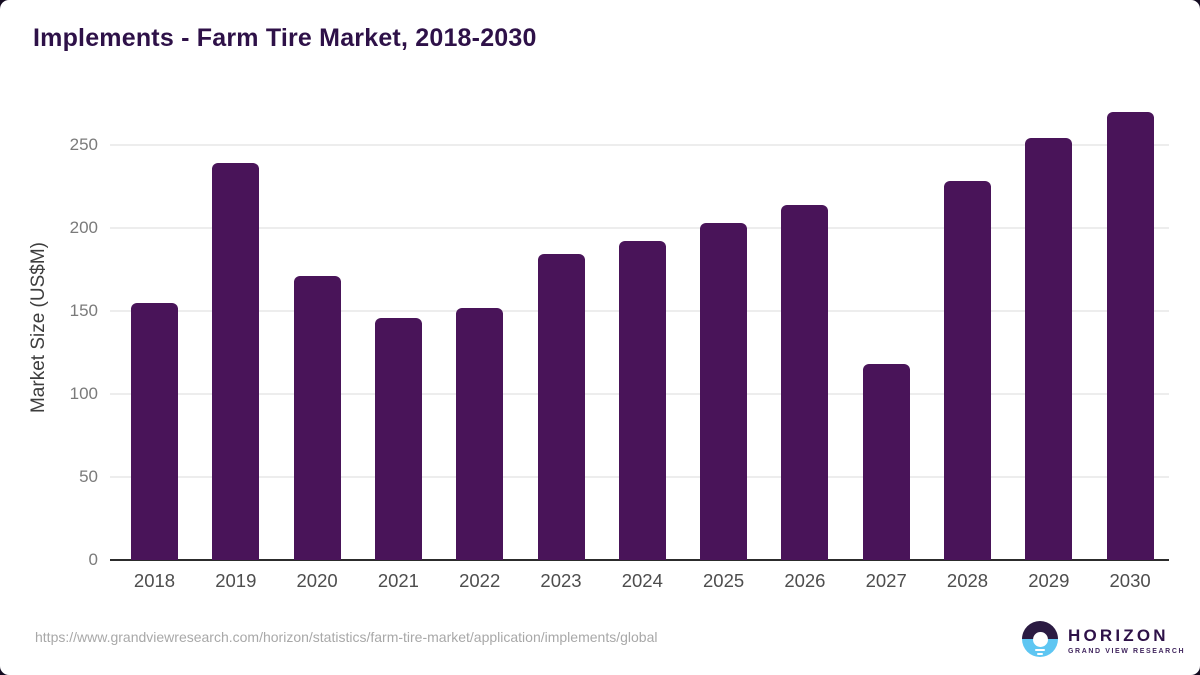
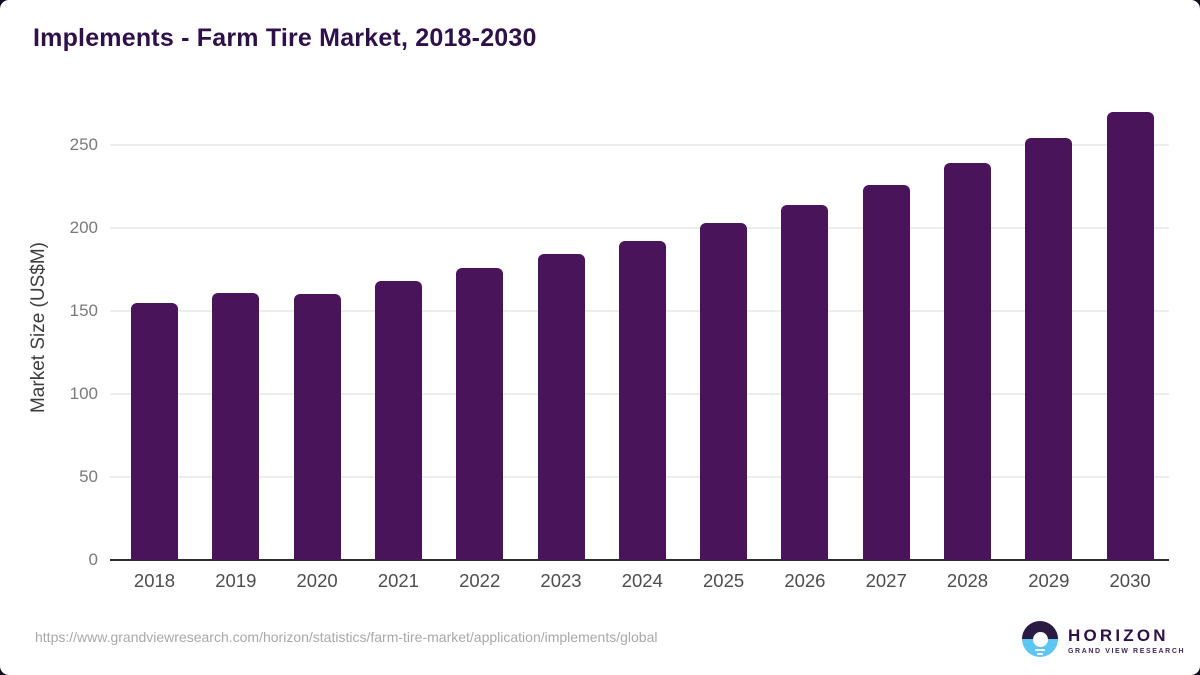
2019: 239 -> 161
2020: 171 -> 160
2021: 146 -> 168
2022: 152 -> 176
2027: 118 -> 226
2028: 228 -> 239
